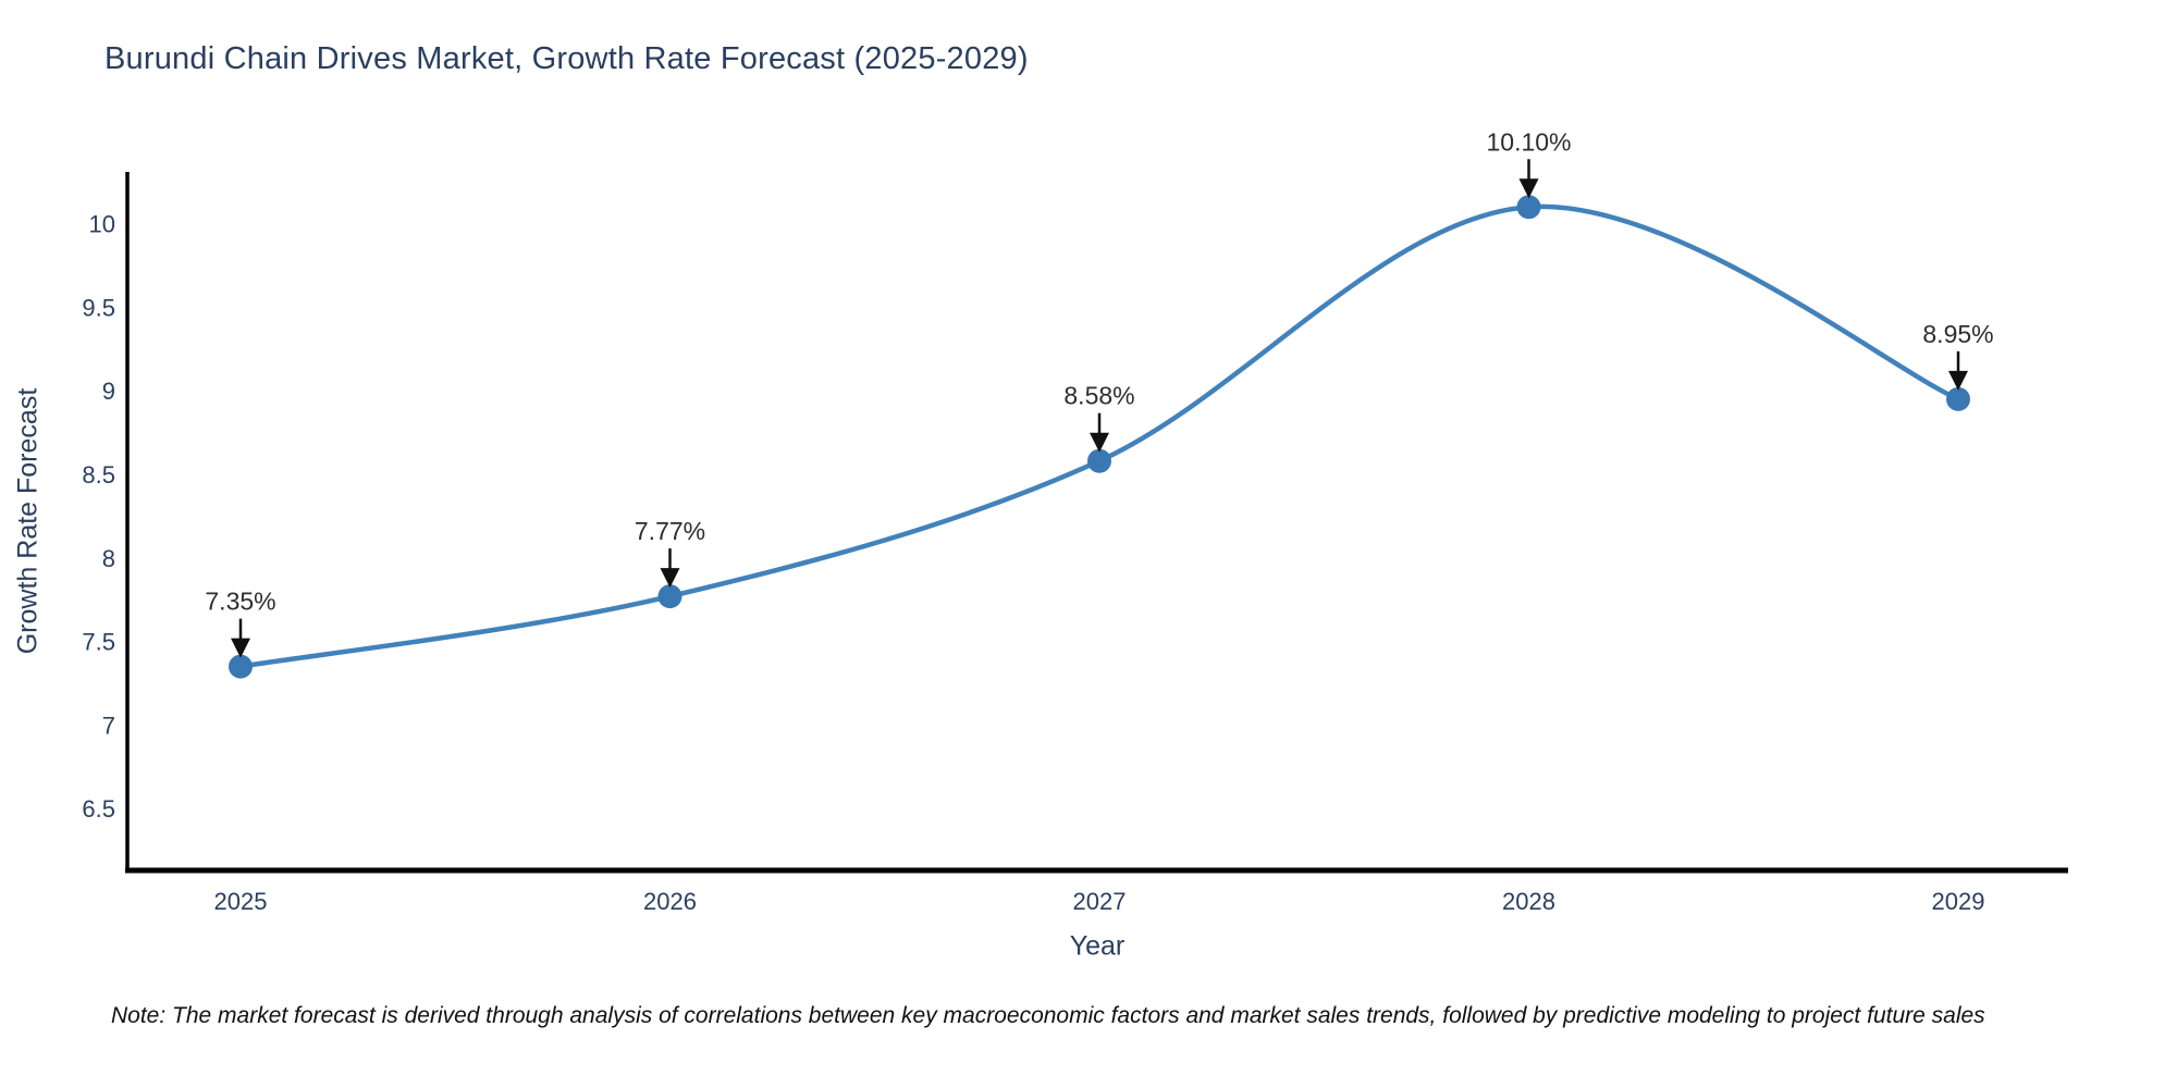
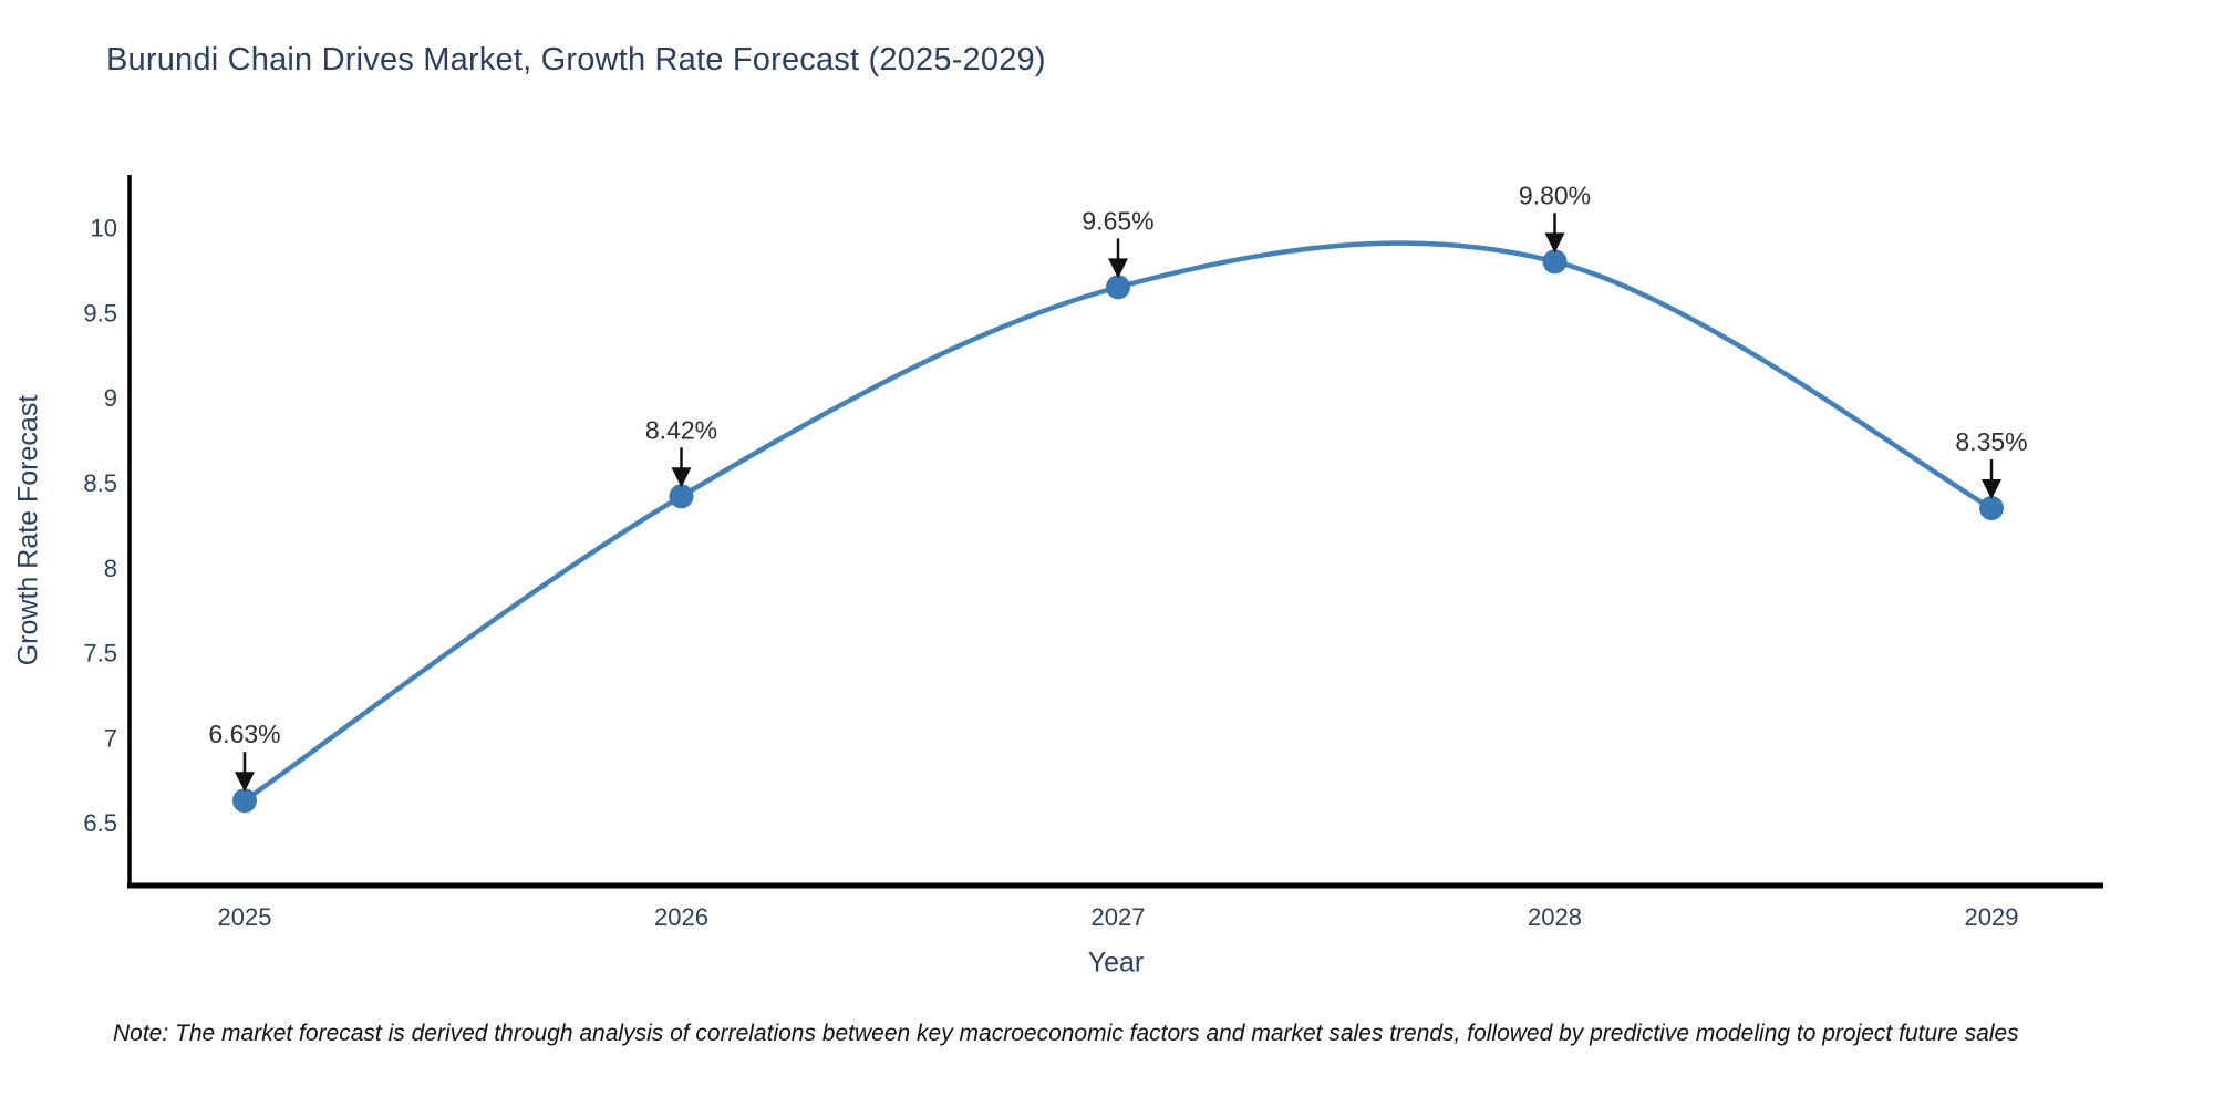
2025: 7.35% -> 6.63%
2026: 7.77% -> 8.42%
2027: 8.58% -> 9.65%
2028: 10.10% -> 9.80%
2029: 8.95% -> 8.35%
